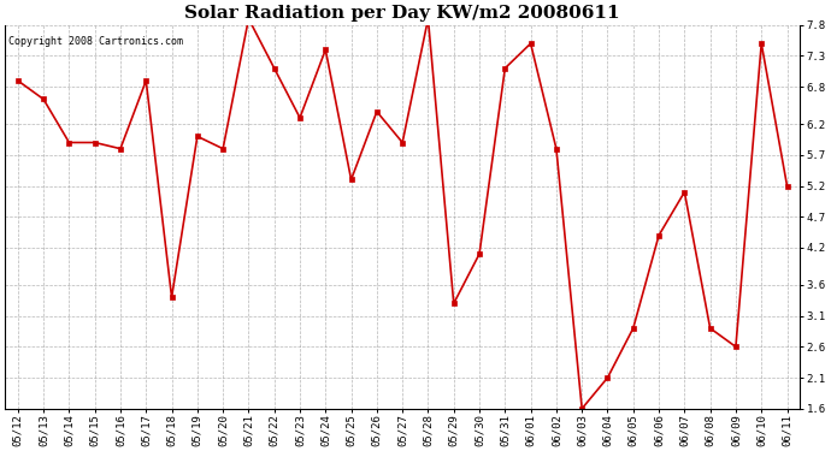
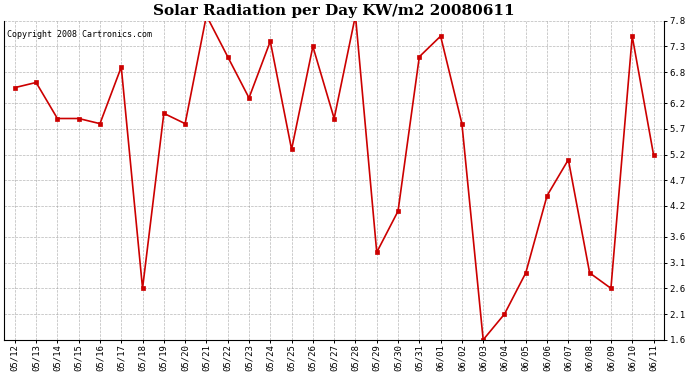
05/12: 6.9 -> 6.5
05/18: 3.4 -> 2.6
05/26: 6.4 -> 7.3
